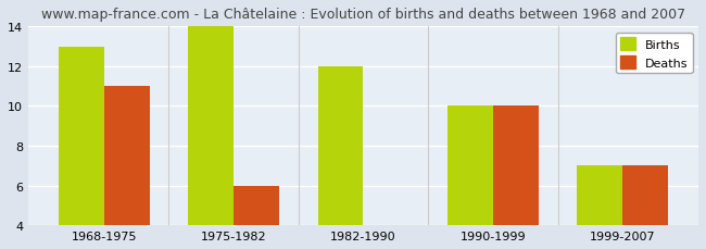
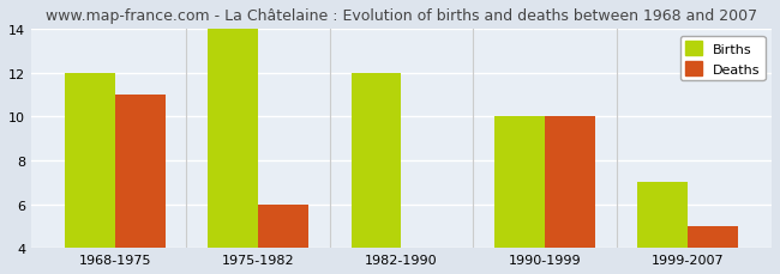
Births/1968-1975: 13 -> 12
Deaths/1999-2007: 7 -> 5
